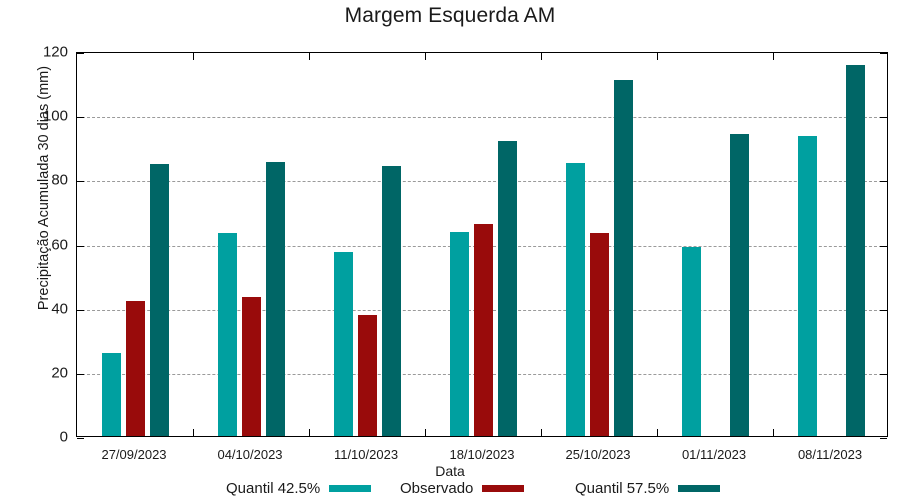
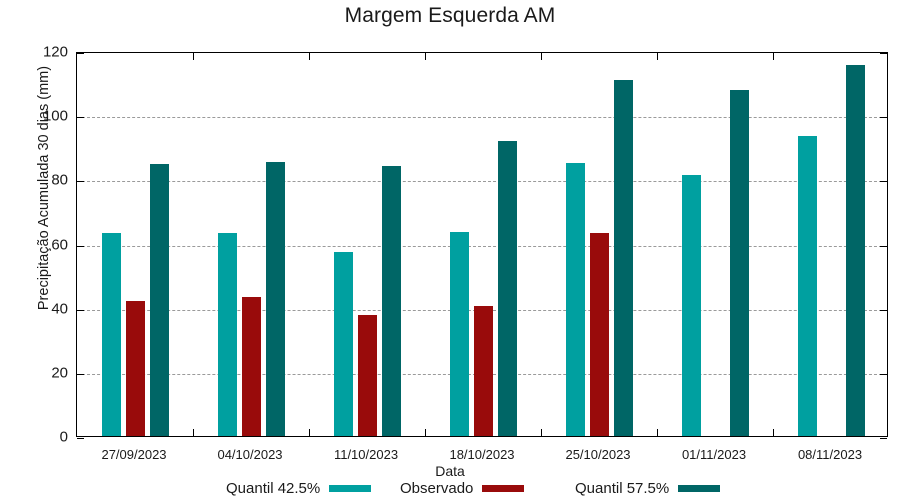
Quantil 42.5%/27/09/2023: 26 -> 63
Observado/18/10/2023: 66 -> 41
Quantil 42.5%/01/11/2023: 59 -> 81
Quantil 57.5%/01/11/2023: 94 -> 108
